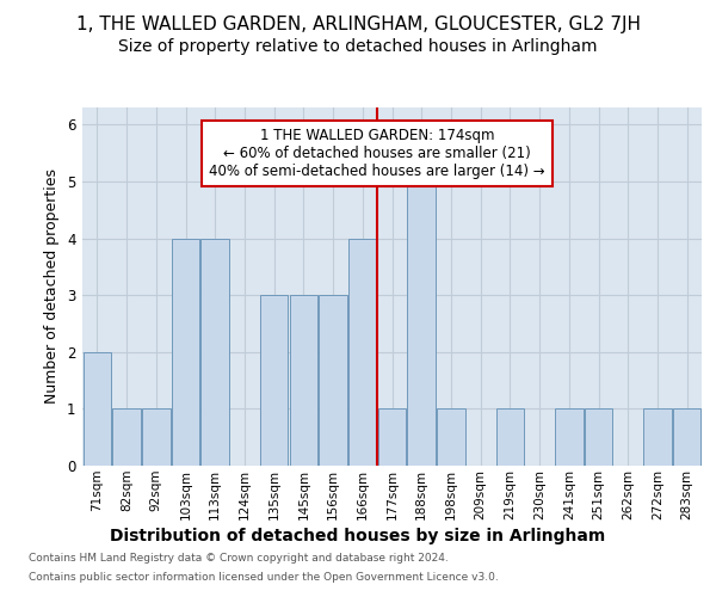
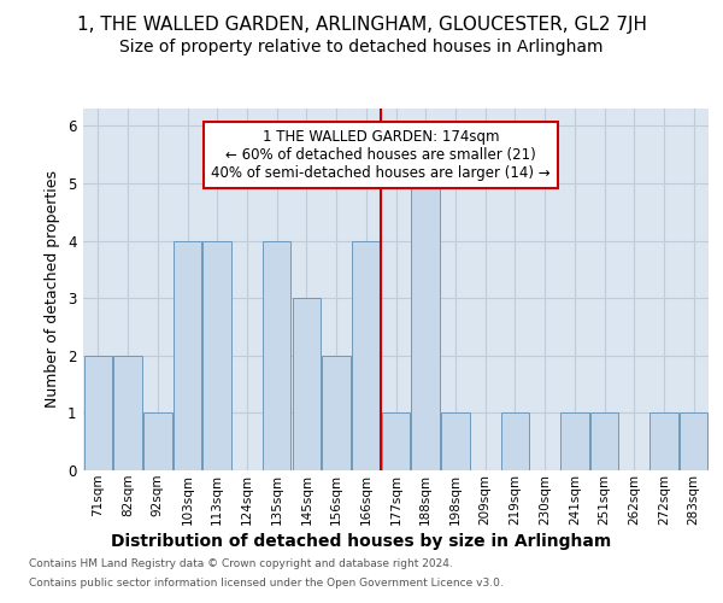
82sqm: 1 -> 2
135sqm: 3 -> 4
156sqm: 3 -> 2
